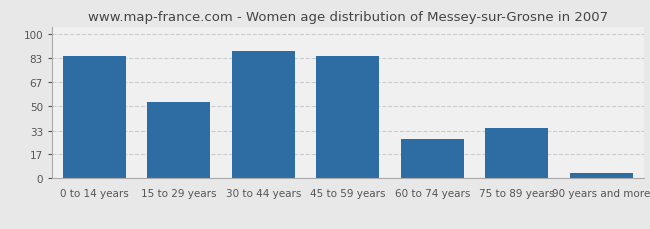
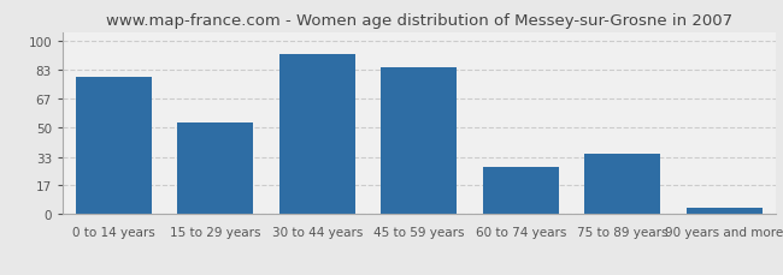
0 to 14 years: 85 -> 79
30 to 44 years: 88 -> 92
